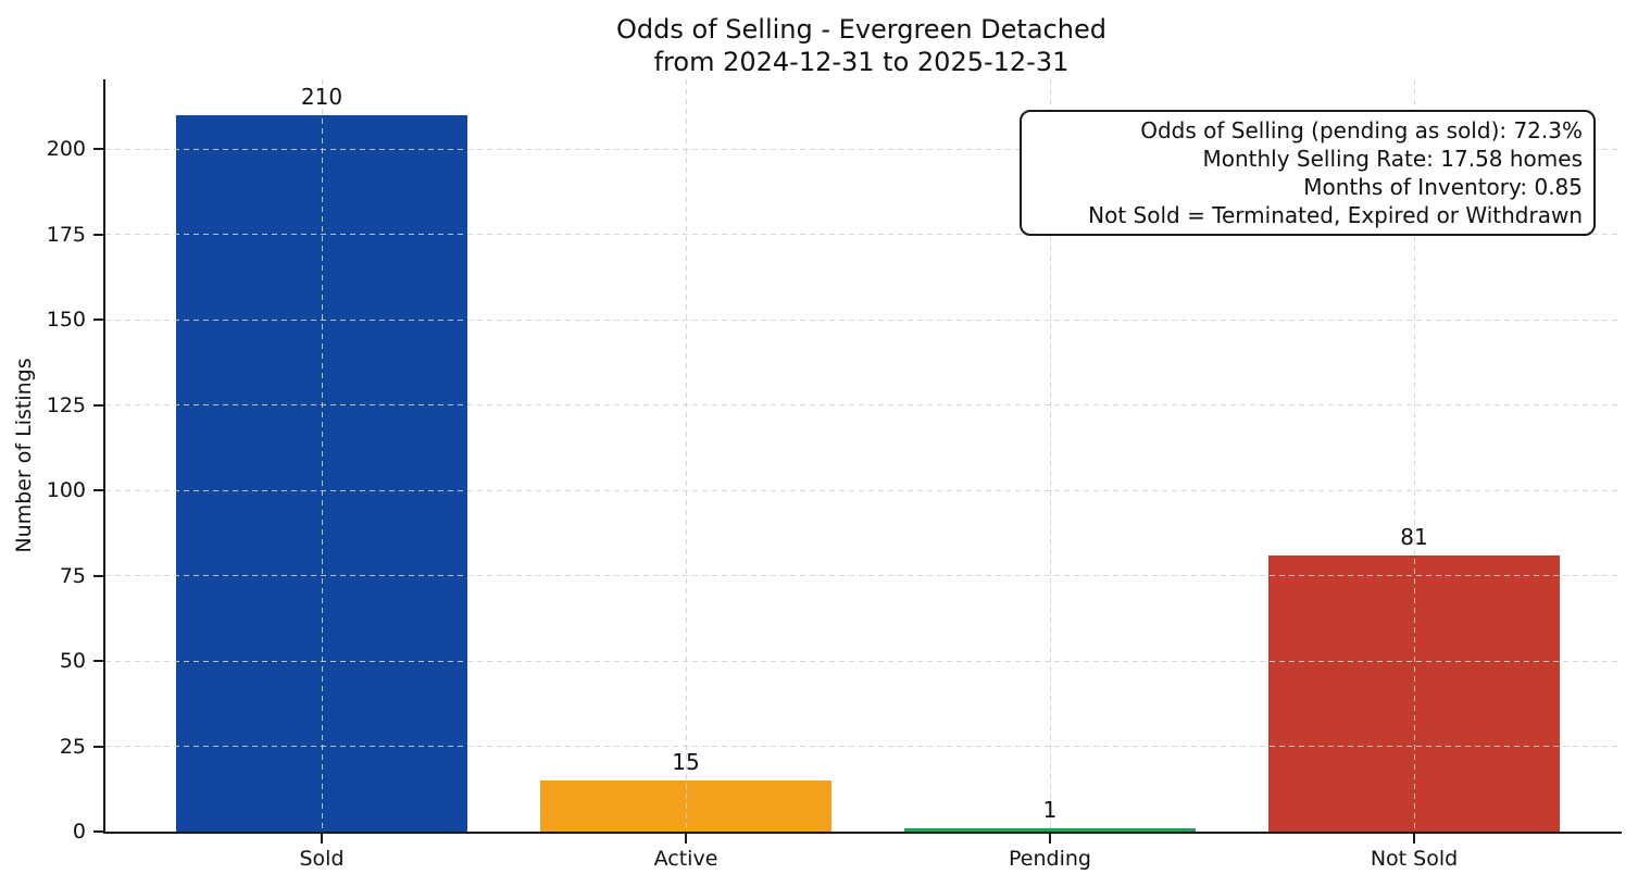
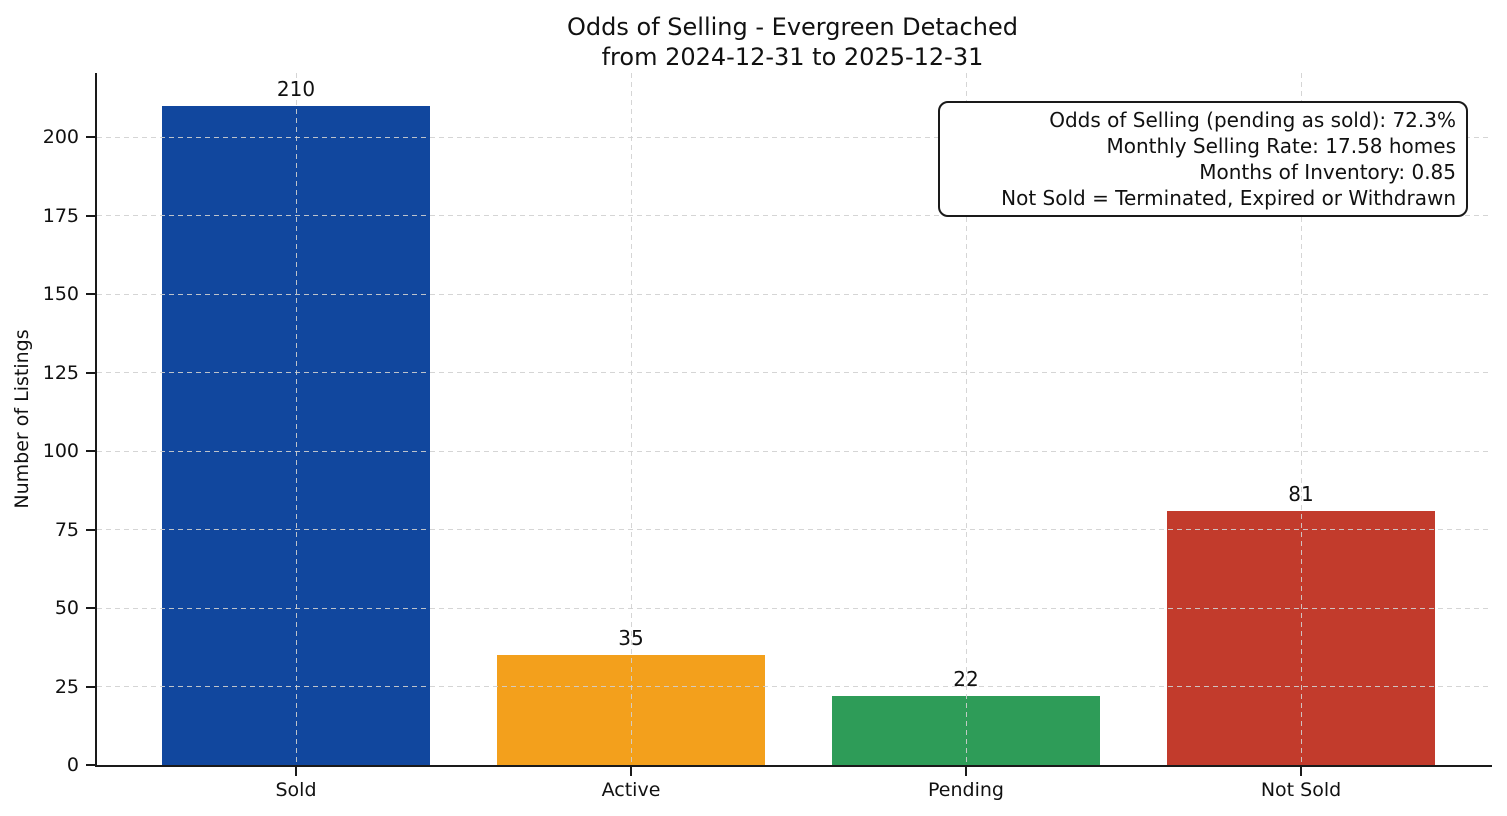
Active: 15 -> 35
Pending: 1 -> 22
